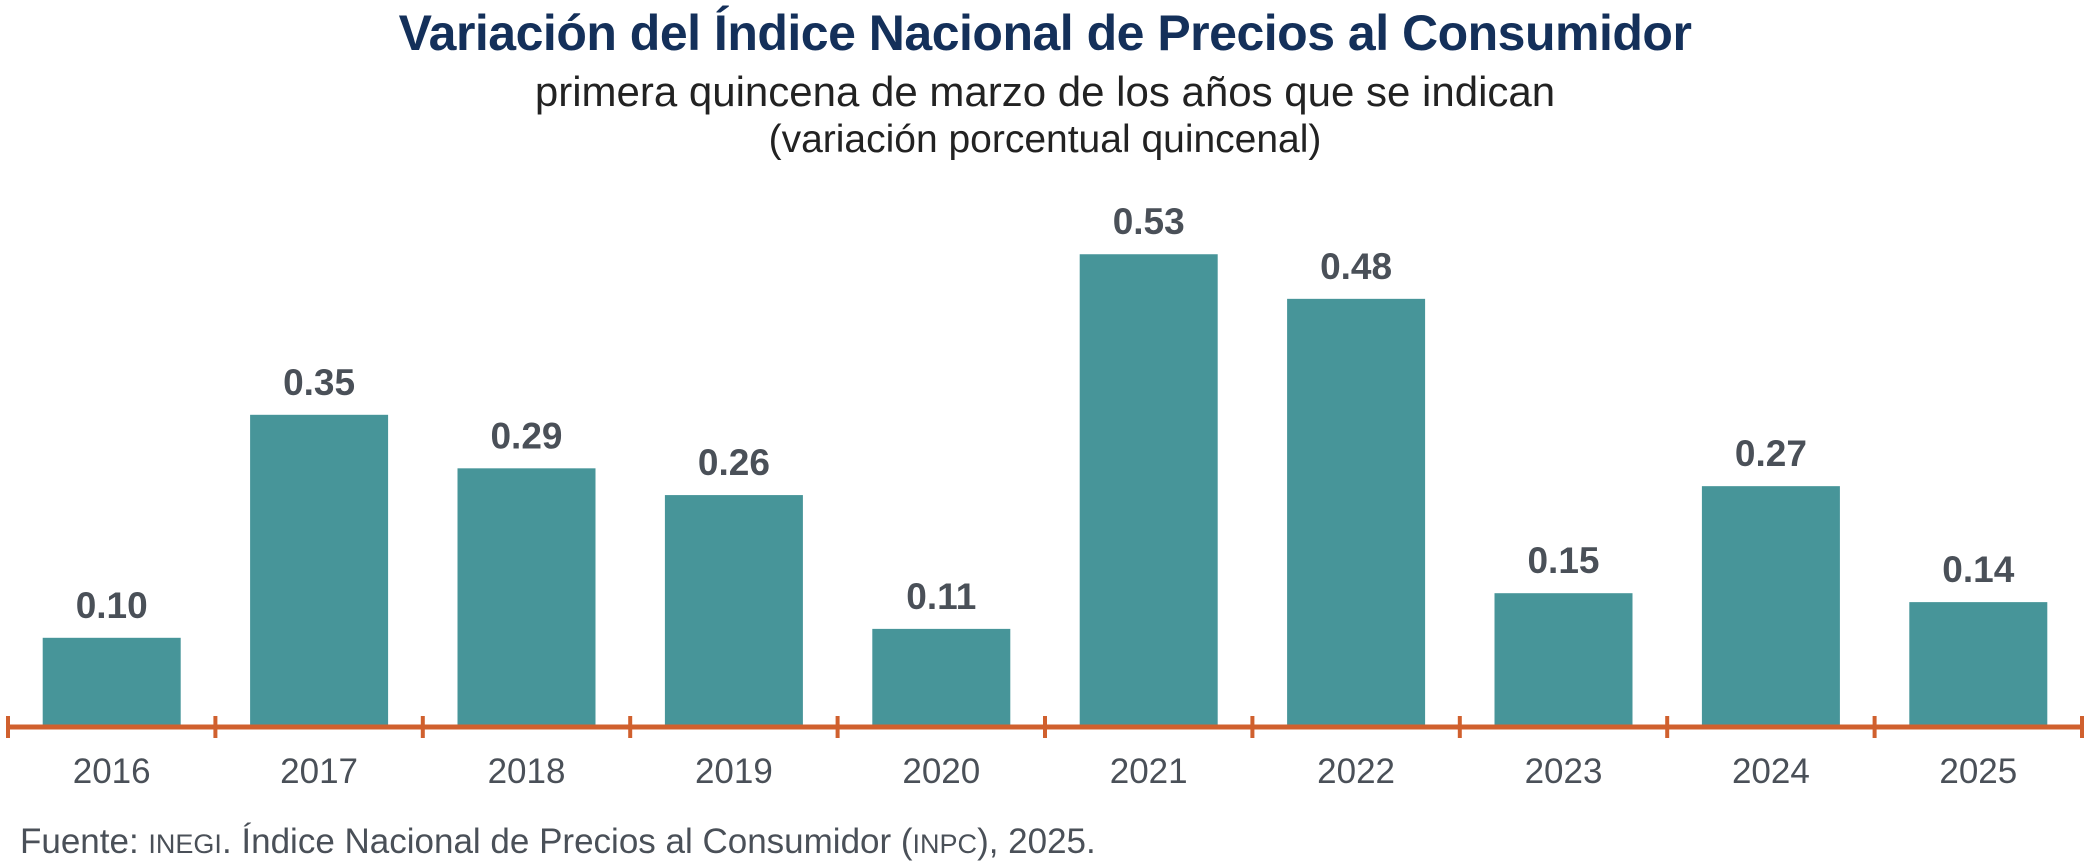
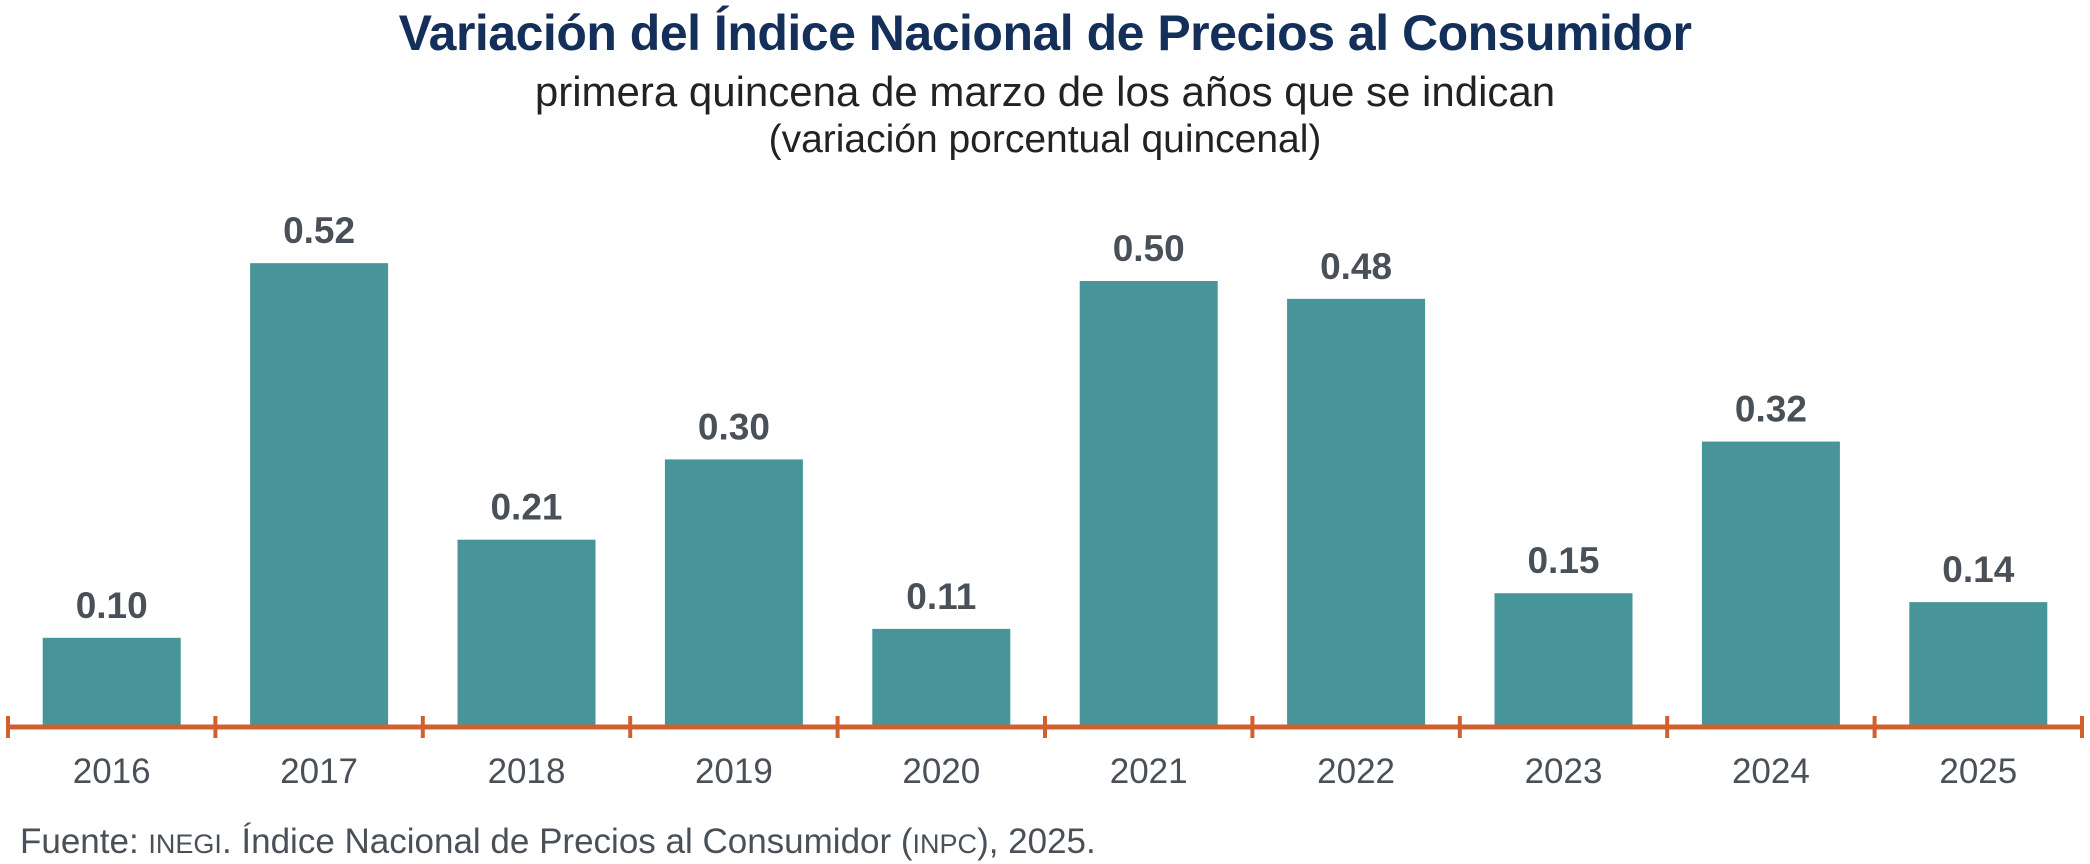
2017: 0.35 -> 0.52
2018: 0.29 -> 0.21
2019: 0.26 -> 0.30
2021: 0.53 -> 0.50
2024: 0.27 -> 0.32
